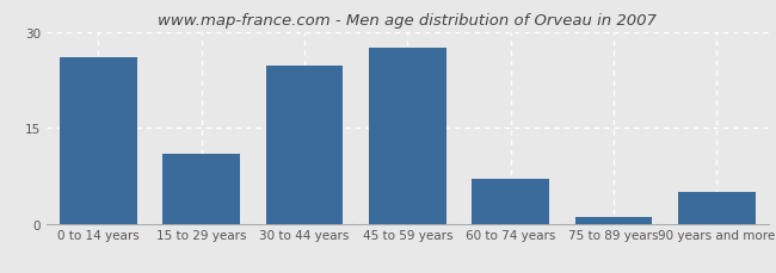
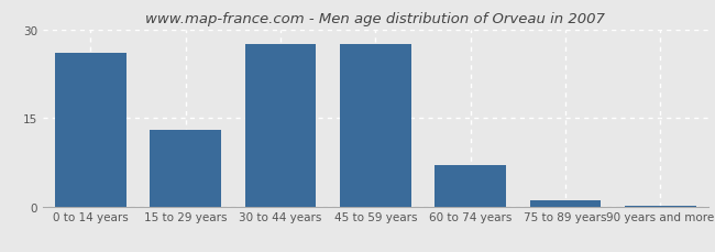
15 to 29 years: 11.0 -> 13.0
30 to 44 years: 24.8 -> 27.5
90 years and more: 5.0 -> 0.2
